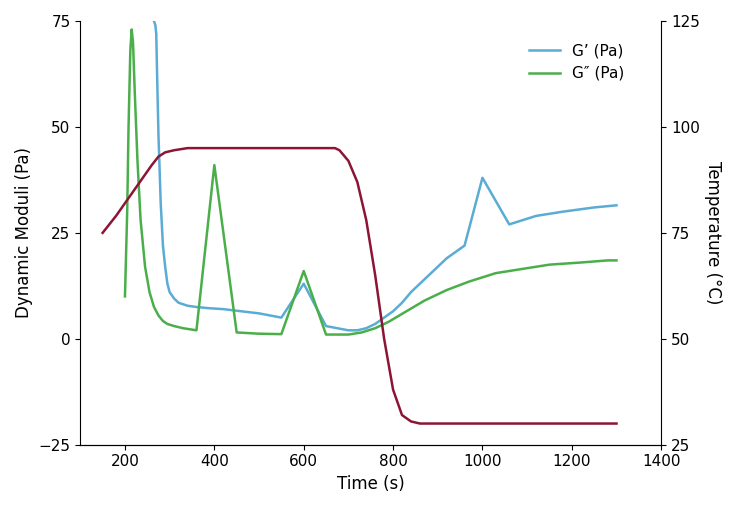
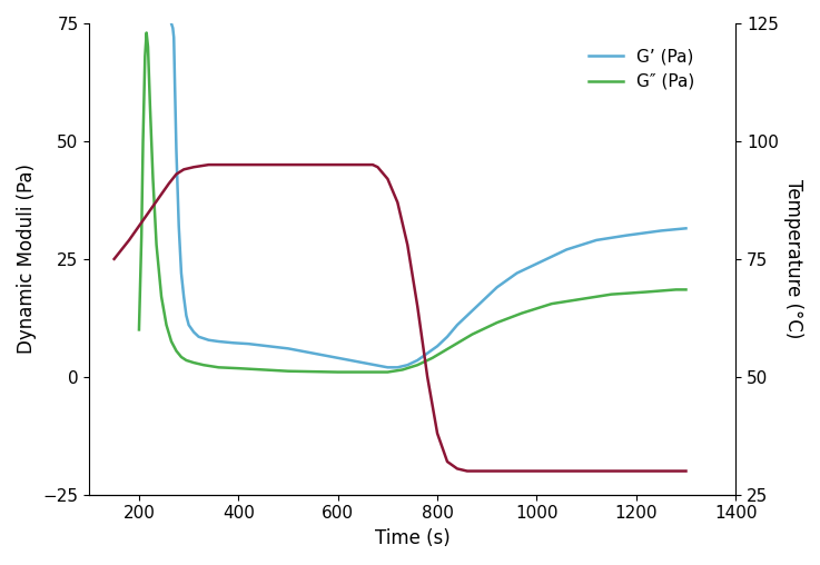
G″ (Pa)/400: 41.0 -> 1.8
G’ (Pa)/600: 13.0 -> 4.0
G″ (Pa)/600: 16.0 -> 1.0
G’ (Pa)/1000: 38.0 -> 24.0
